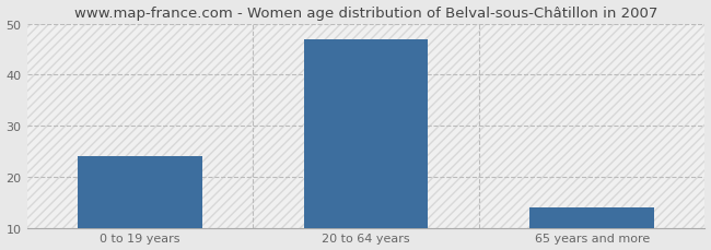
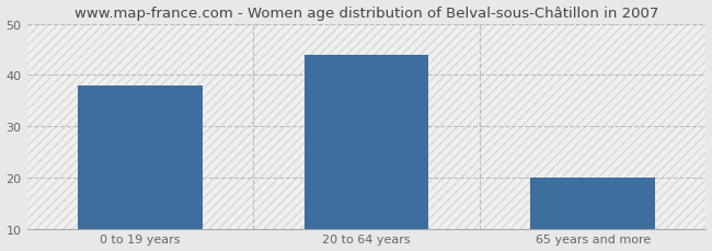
0 to 19 years: 24 -> 38
20 to 64 years: 47 -> 44
65 years and more: 14 -> 20
